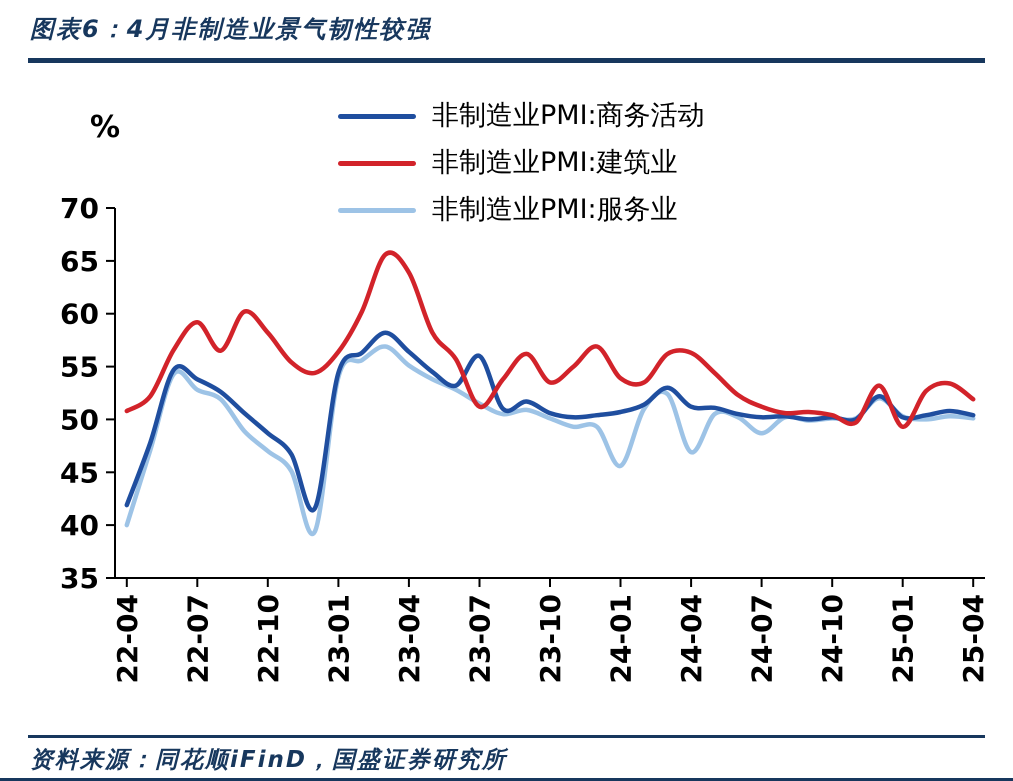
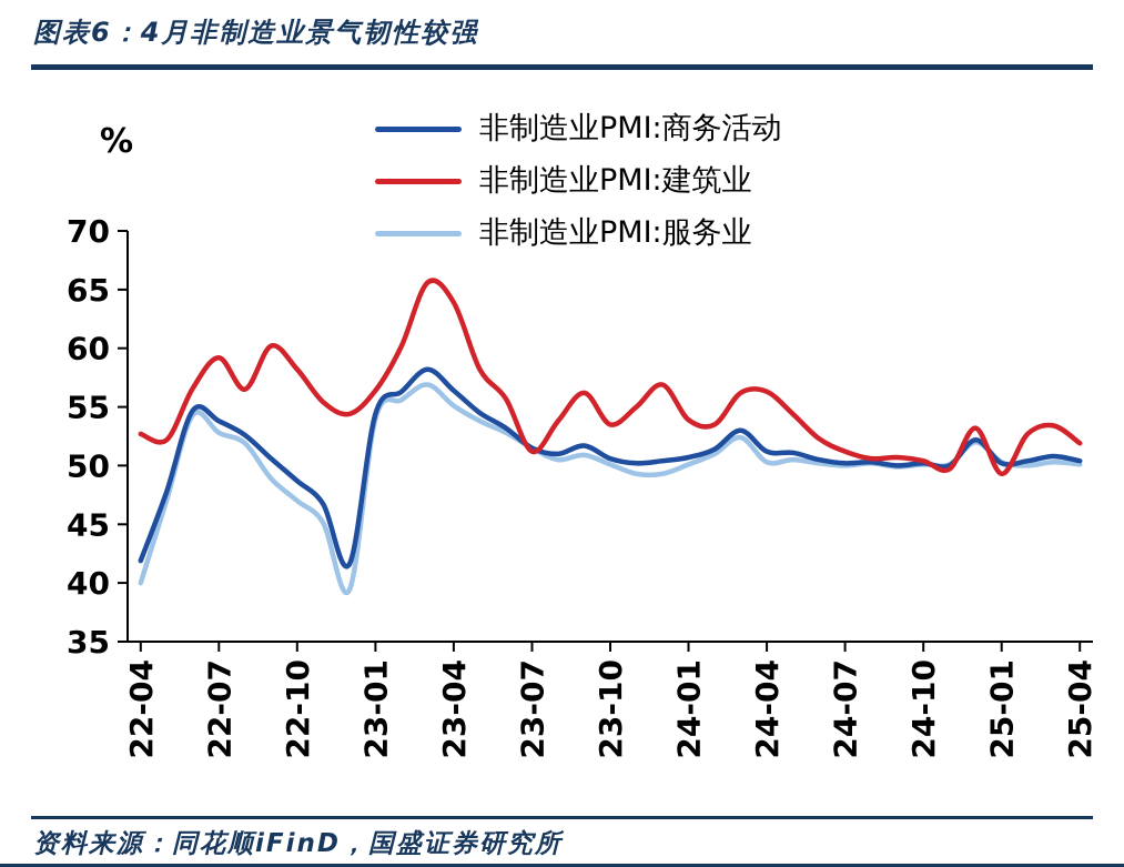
非制造业PMI:建筑业/22-04: 50.8 -> 52.7
非制造业PMI:商务活动/23-07: 56.0 -> 51.5
非制造业PMI:服务业/24-01: 45.6 -> 50.1
非制造业PMI:服务业/24-04: 46.9 -> 50.3
非制造业PMI:服务业/24-07: 48.7 -> 50.0
